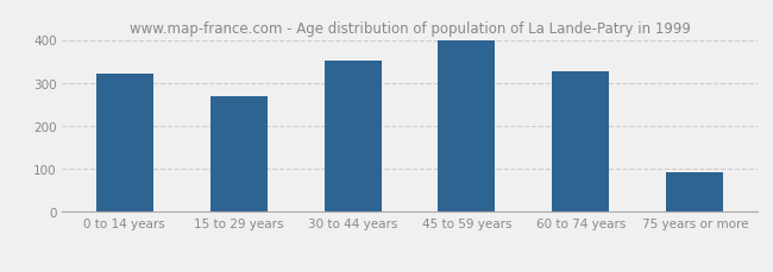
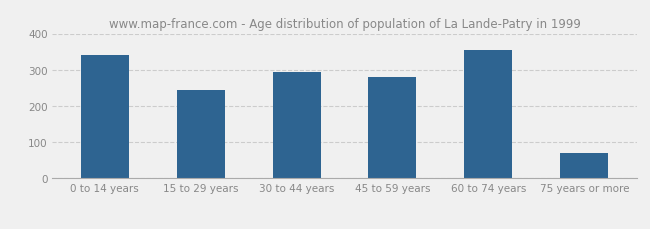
0 to 14 years: 322 -> 340
15 to 29 years: 268 -> 245
30 to 44 years: 352 -> 295
45 to 59 years: 400 -> 280
60 to 74 years: 328 -> 355
75 years or more: 93 -> 70
